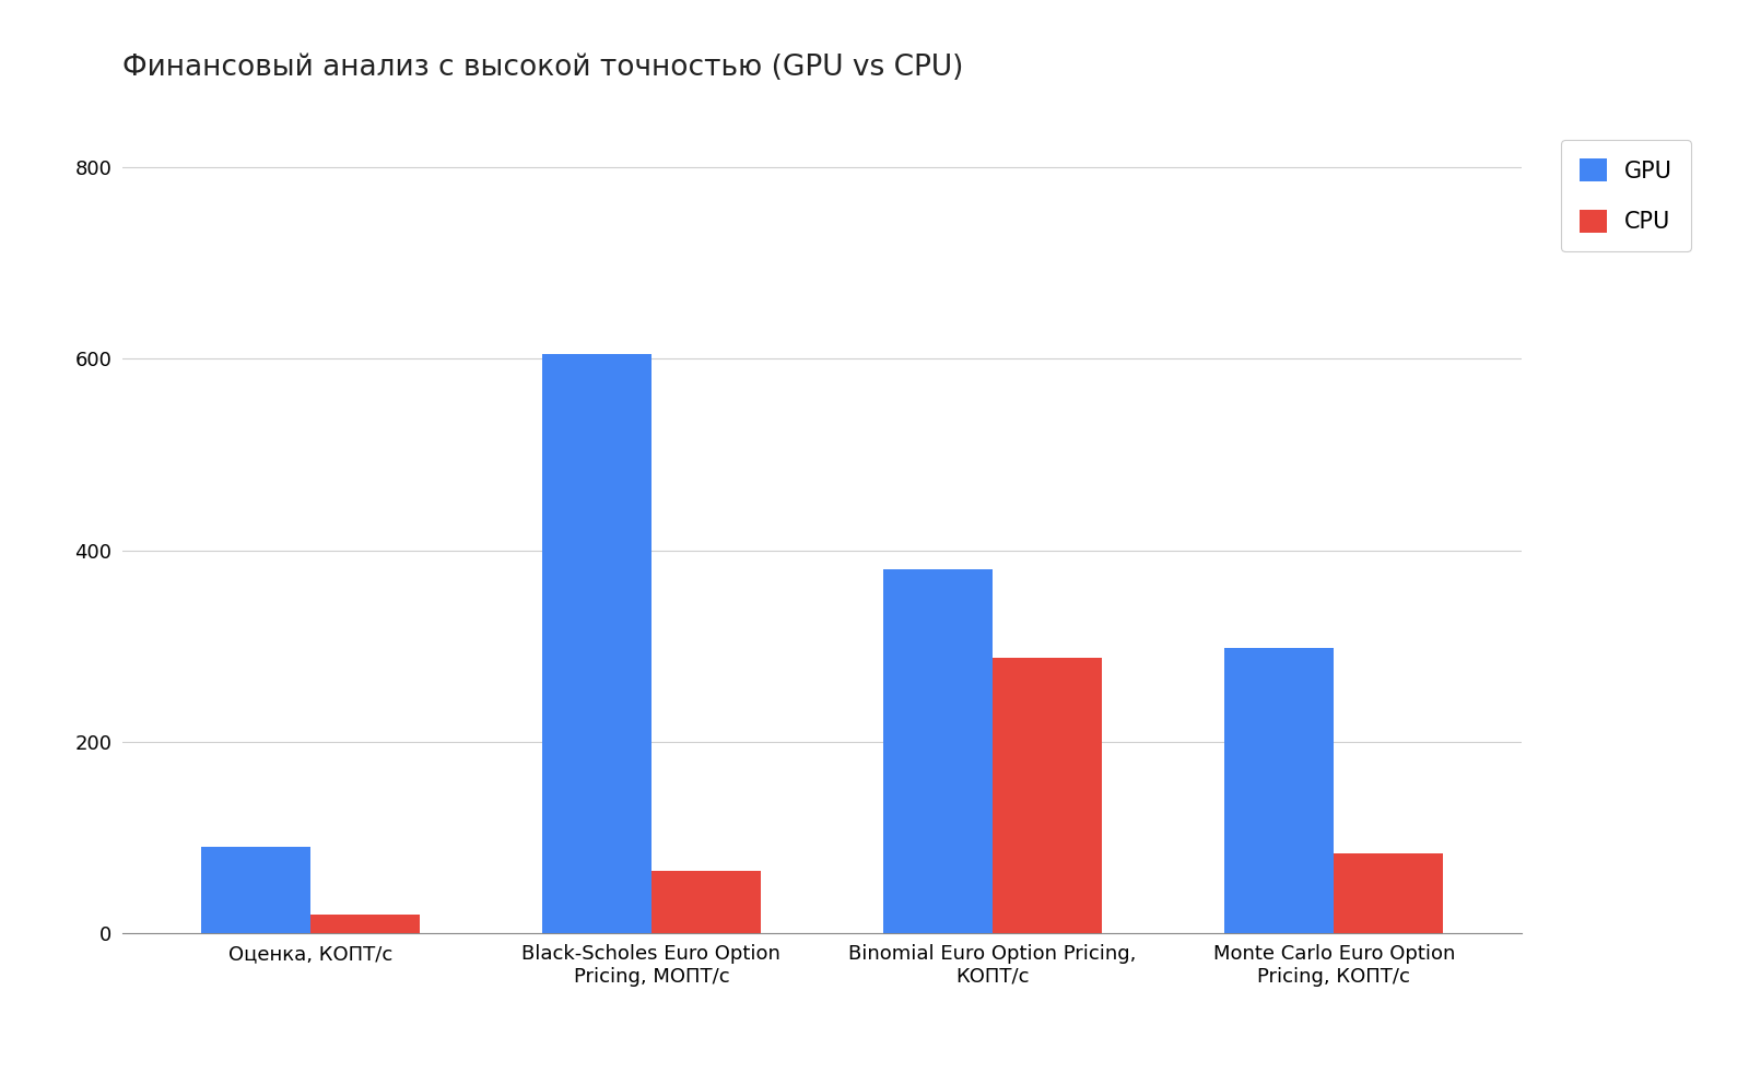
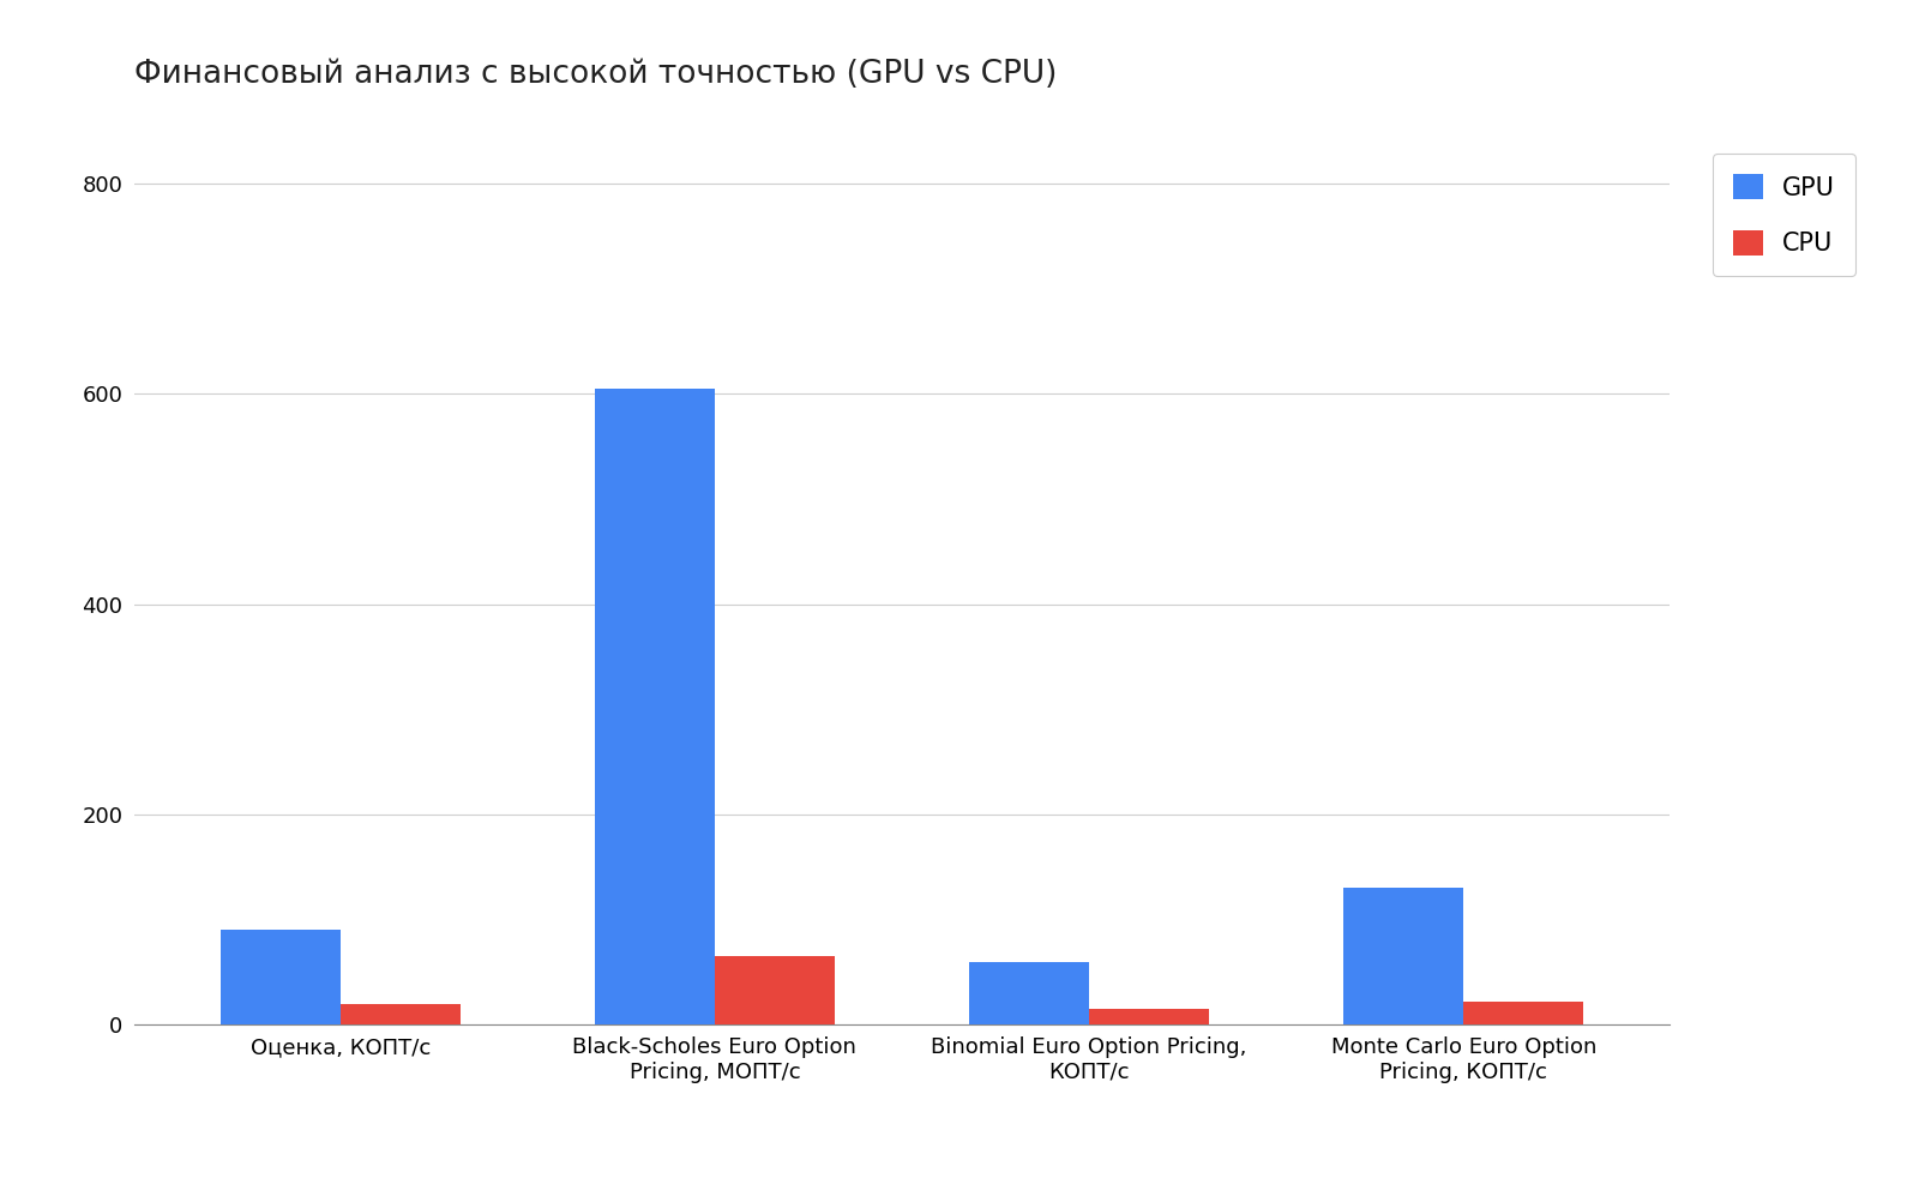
GPU/Binomial Euro Option Pricing, КОПТ/с: 380 -> 60
CPU/Binomial Euro Option Pricing, КОПТ/с: 288 -> 15
GPU/Monte Carlo Euro Option Pricing, КОПТ/с: 298 -> 130
CPU/Monte Carlo Euro Option Pricing, КОПТ/с: 84 -> 22
